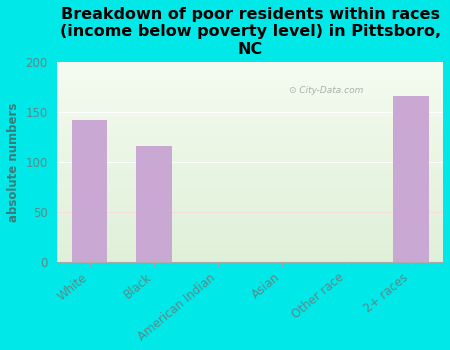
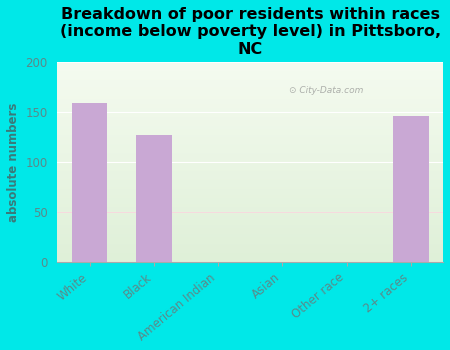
White: 142 -> 159
Black: 116 -> 127
2+ races: 166 -> 146
